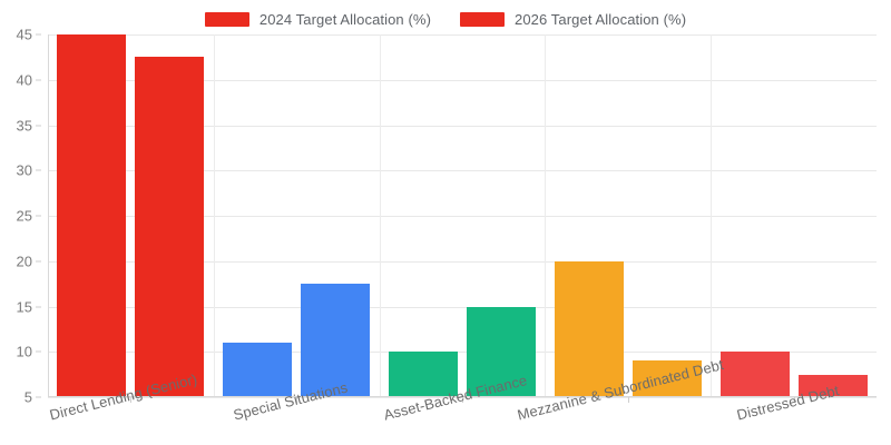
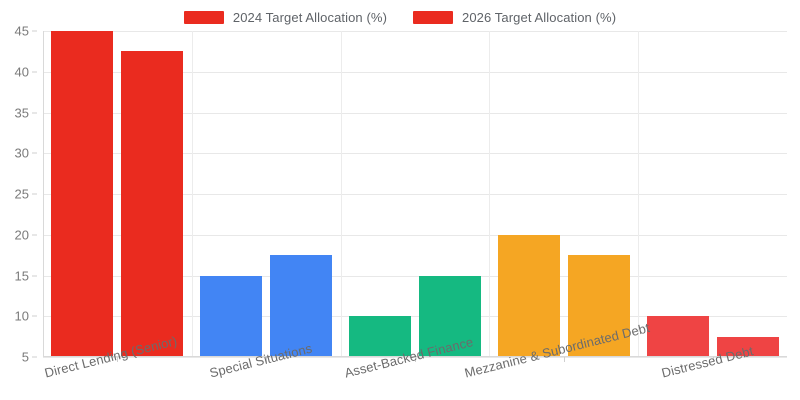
2024 Target Allocation (%)/Special Situations: 11 -> 15
2026 Target Allocation (%)/Mezzanine & Subordinated Debt: 9 -> 18
